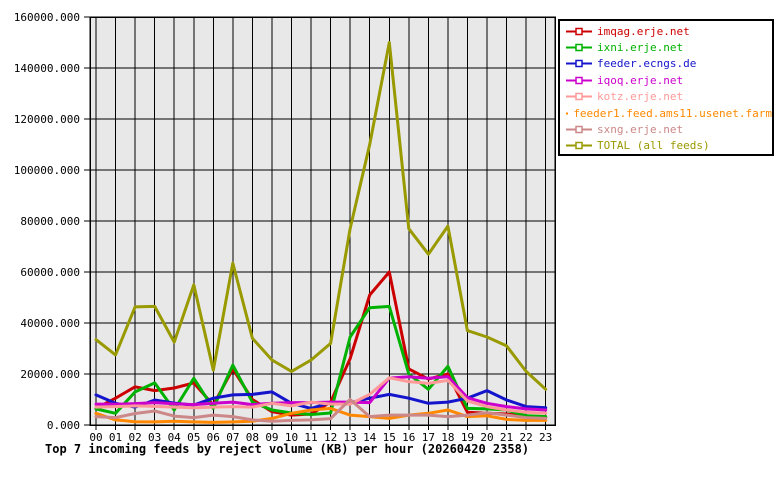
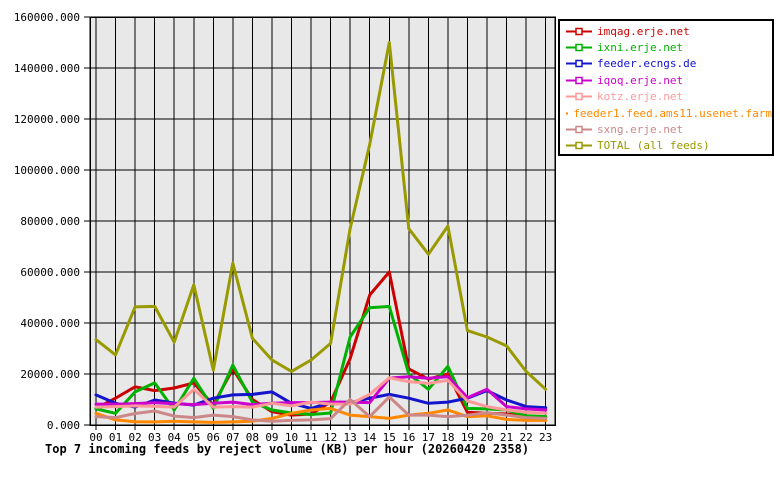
kotz.erje.net/05: 7000 -> 14000
sxng.erje.net/15: 4000 -> 11000
iqoq.erje.net/20: 8000 -> 14000
